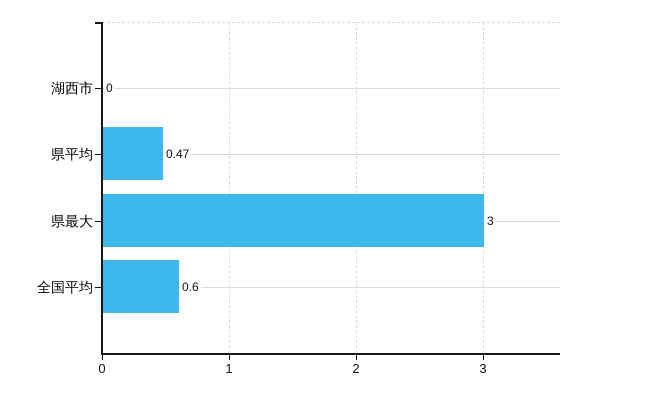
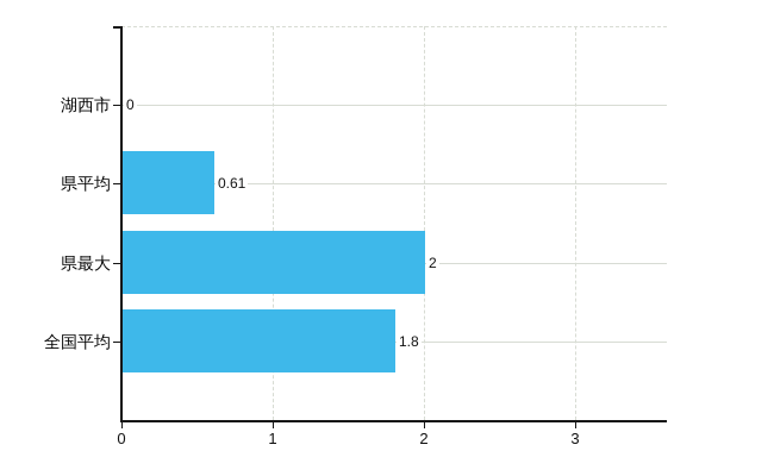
県平均: 0.47 -> 0.61
県最大: 3 -> 2
全国平均: 0.6 -> 1.8
